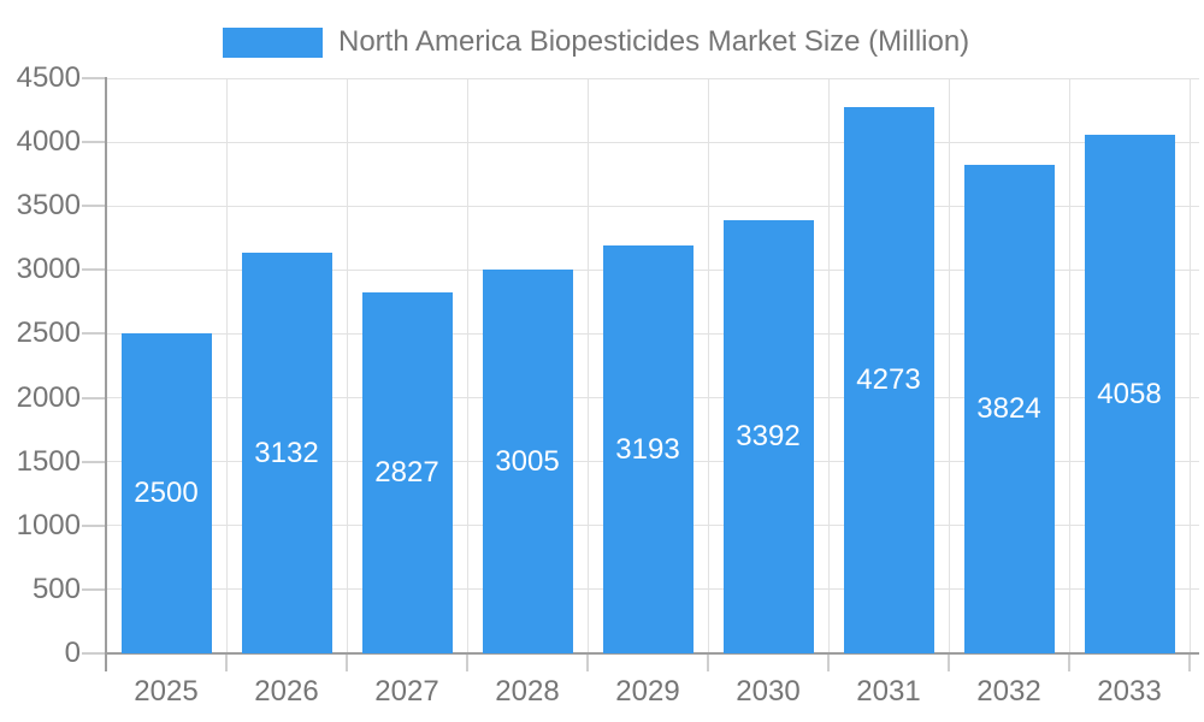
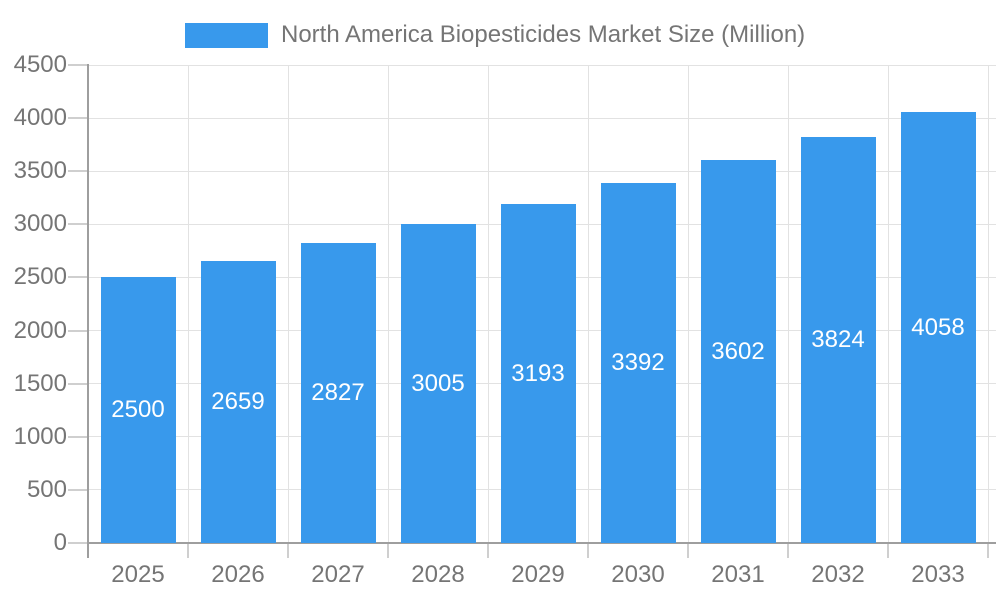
2026: 3132 -> 2659
2031: 4273 -> 3602
